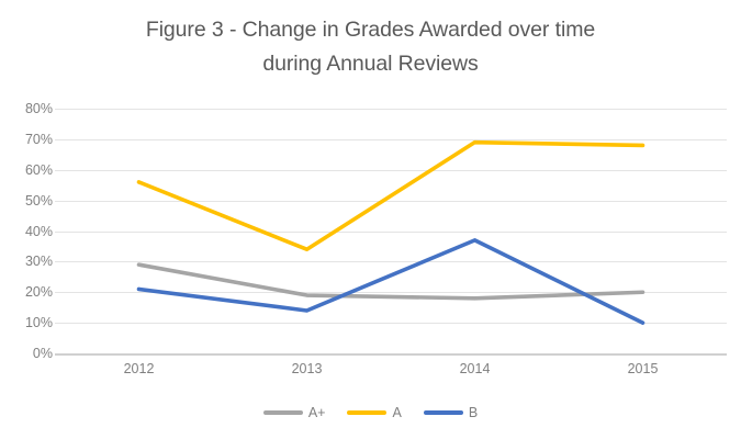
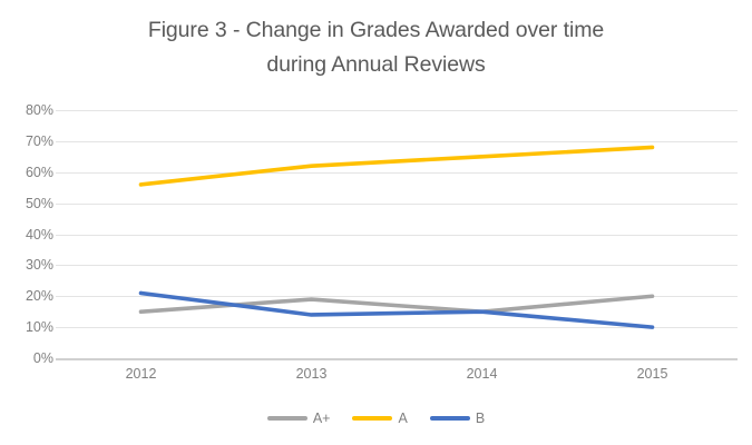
A+/2012: 29% -> 15%
A/2013: 34% -> 62%
A+/2014: 18% -> 15%
A/2014: 69% -> 65%
B/2014: 37% -> 15%
